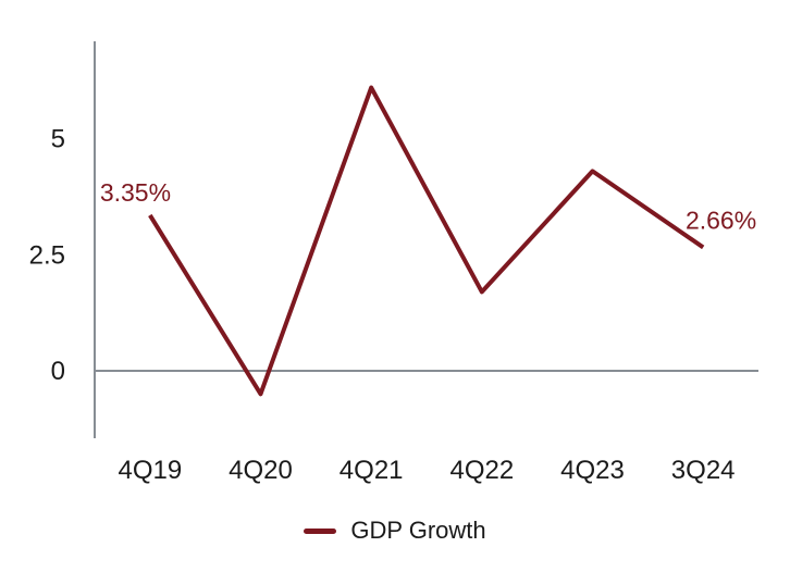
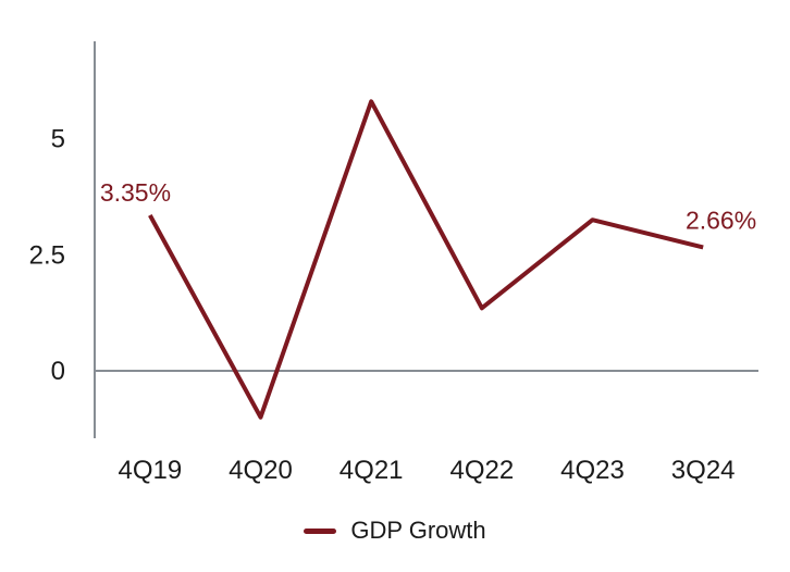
4Q20: -0.5 -> -1.0
4Q21: 6.1 -> 5.8
4Q22: 1.7 -> 1.4
4Q23: 4.3 -> 3.2
